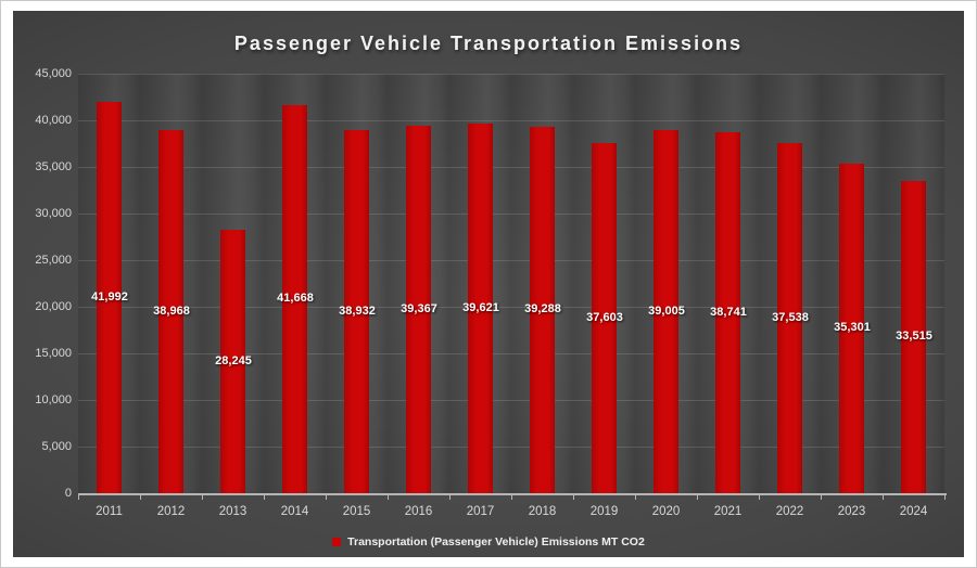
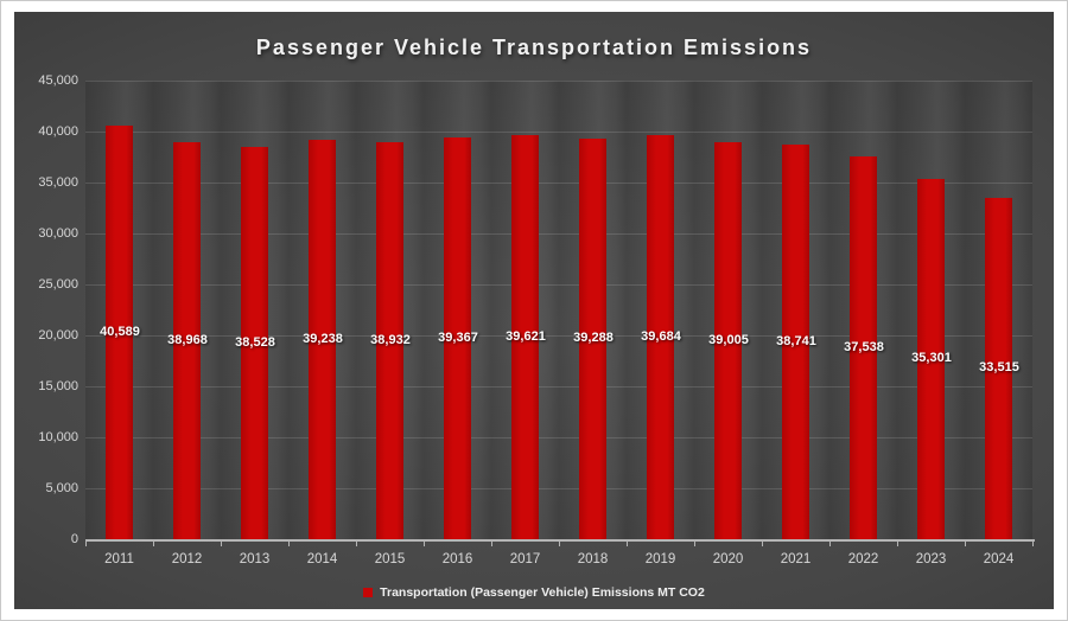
2011: 41,992 -> 40,589
2013: 28,245 -> 38,528
2014: 41,668 -> 39,238
2019: 37,603 -> 39,684
